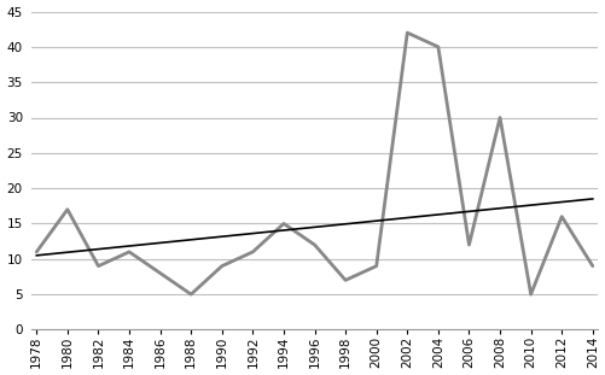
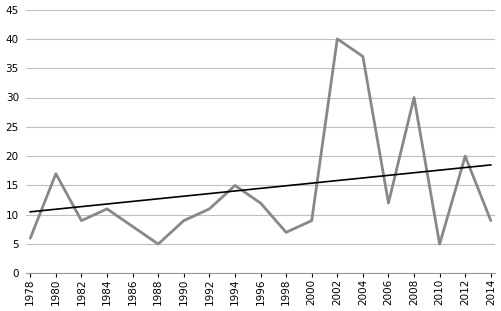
1978: 11 -> 6
2002: 42 -> 40
2004: 40 -> 37
2012: 16 -> 20
